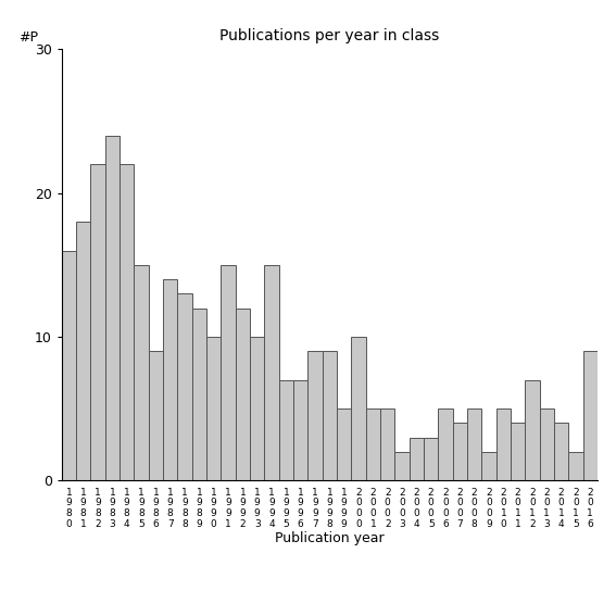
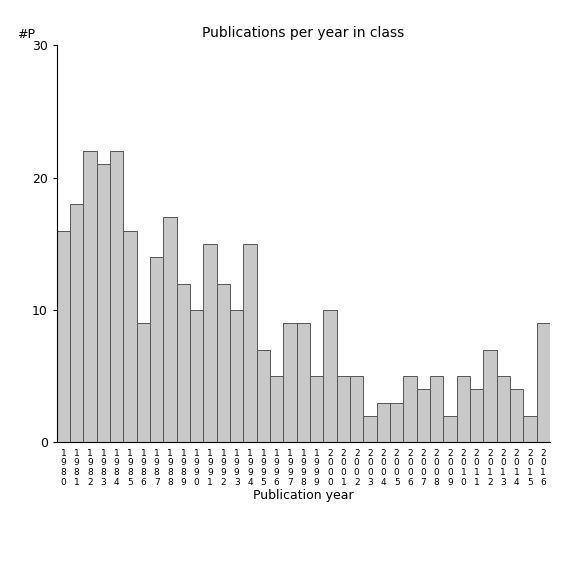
1 9 8 3: 24 -> 21
1 9 8 5: 15 -> 16
1 9 8 8: 13 -> 17
1 9 9 6: 7 -> 5
